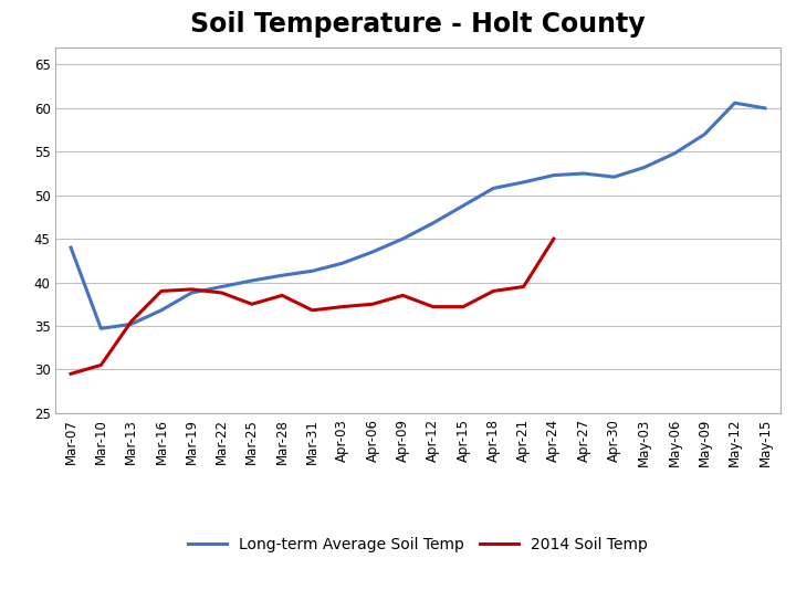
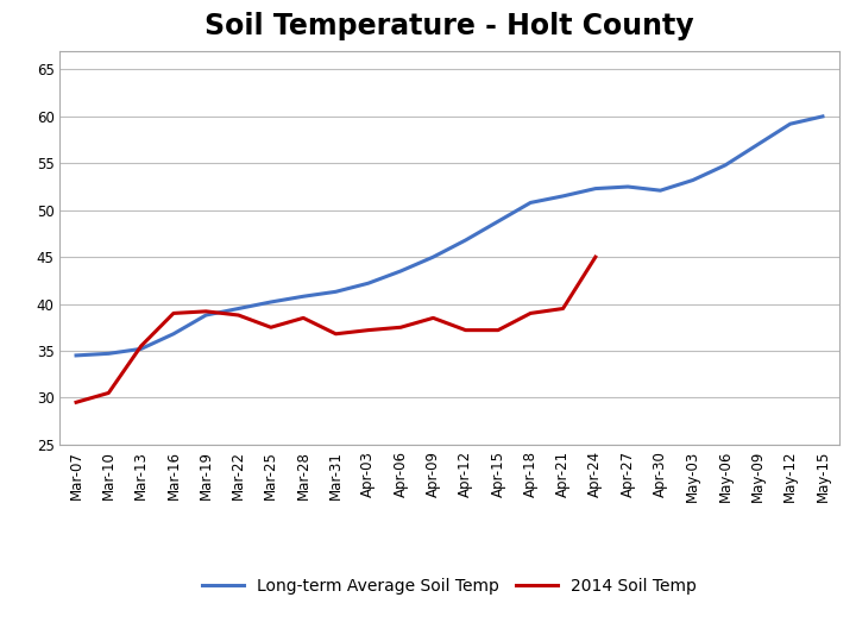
Long-term Average Soil Temp/Mar-07: 44.0 -> 34.5
Long-term Average Soil Temp/May-12: 60.6 -> 59.2
